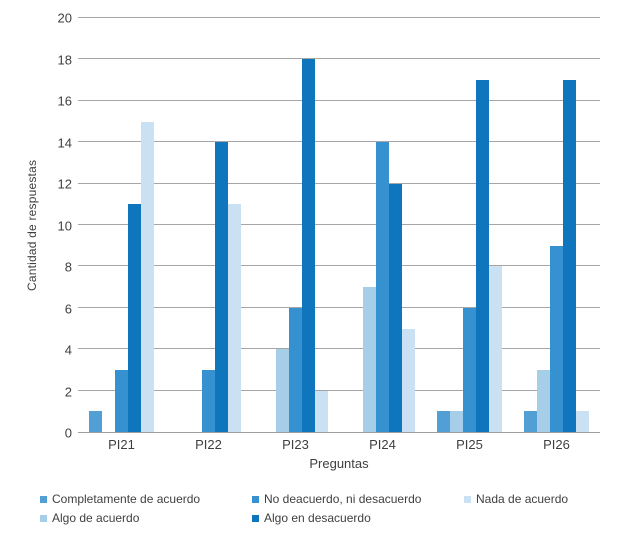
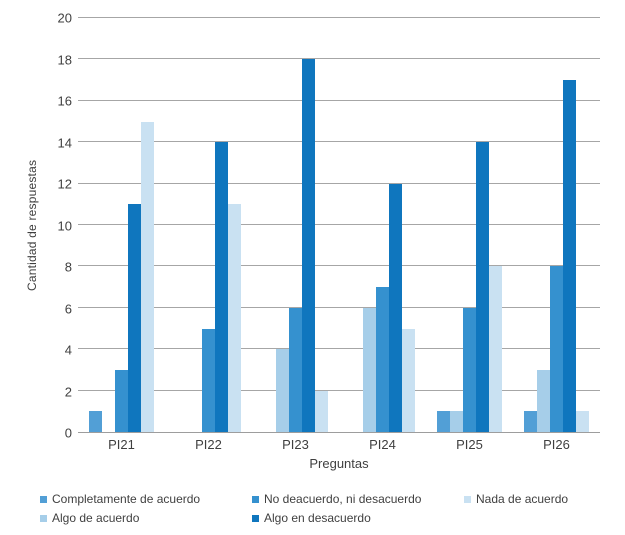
No deacuerdo, ni desacuerdo/PI22: 3 -> 5
Algo de acuerdo/PI24: 7 -> 6
No deacuerdo, ni desacuerdo/PI24: 14 -> 7
Algo en desacuerdo/PI25: 17 -> 14
No deacuerdo, ni desacuerdo/PI26: 9 -> 8
